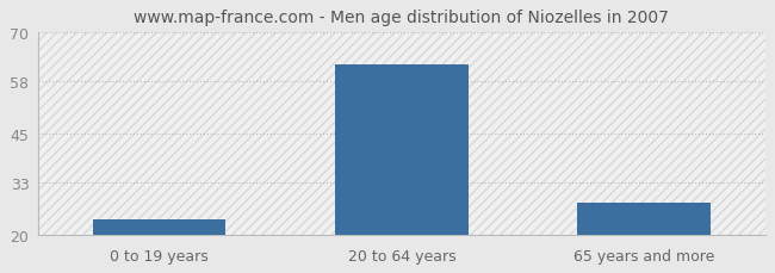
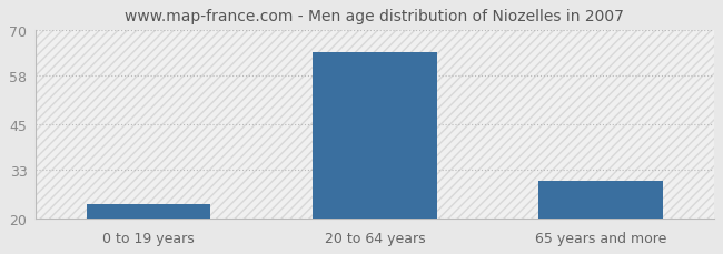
20 to 64 years: 62 -> 64
65 years and more: 28 -> 30
